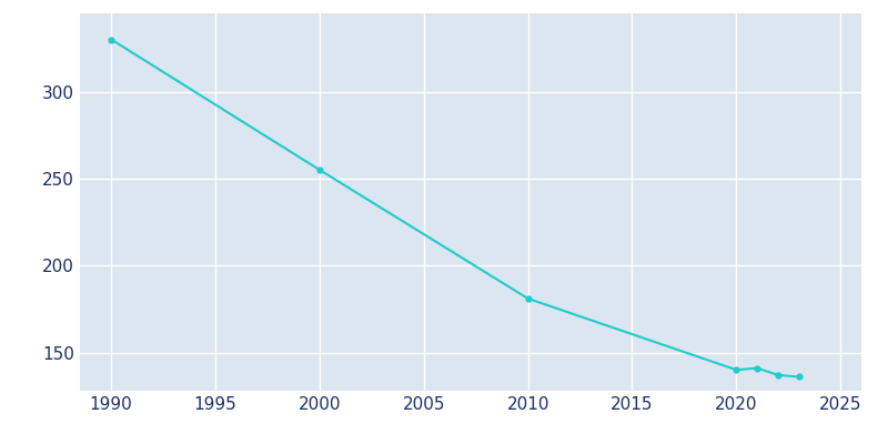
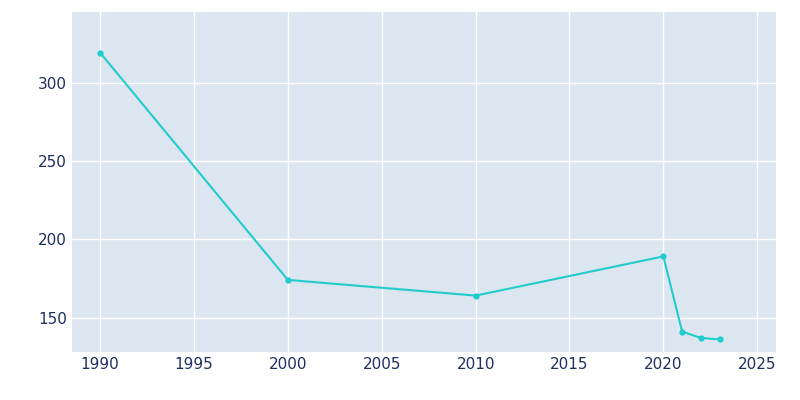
1990: 330 -> 319
2000: 255 -> 174
2010: 181 -> 164
2020: 140 -> 189
